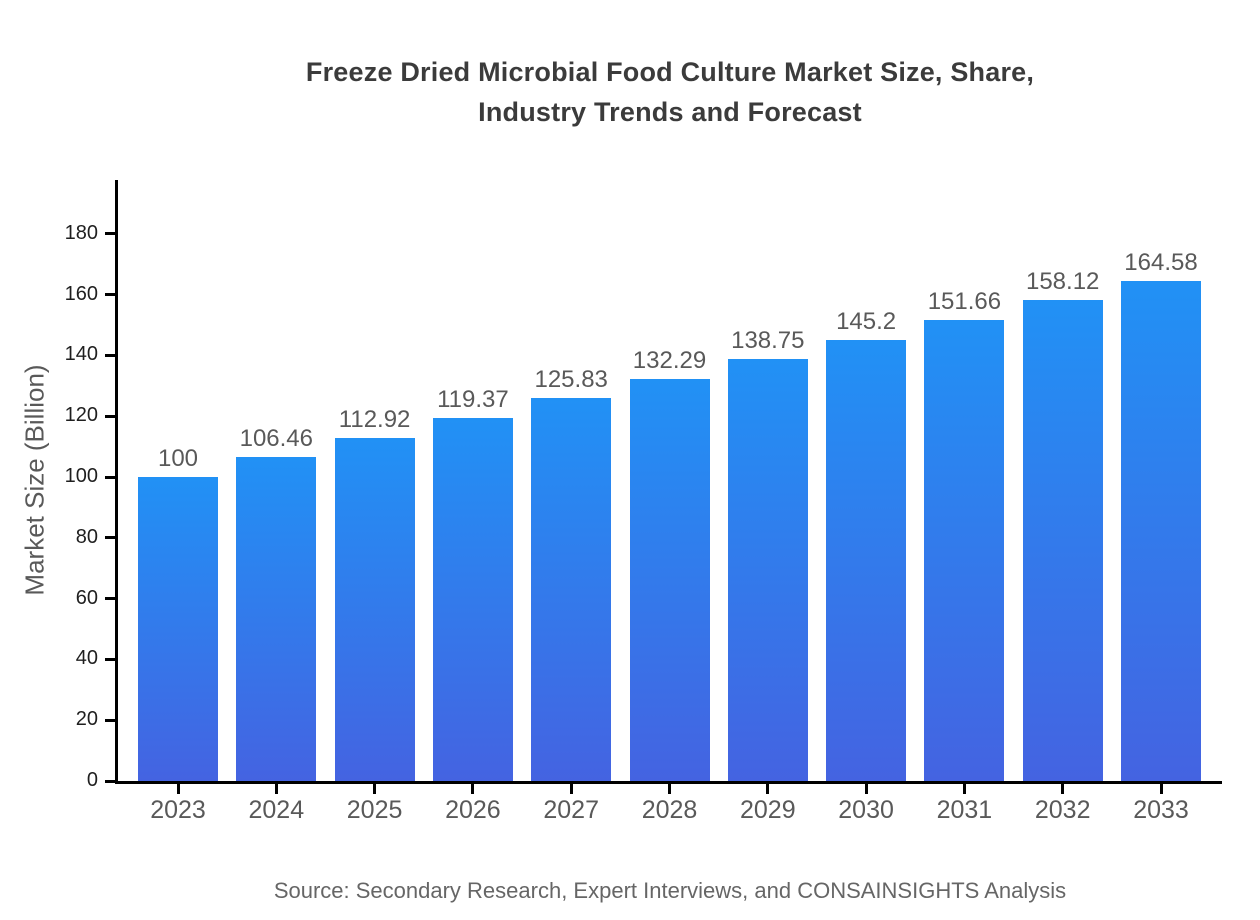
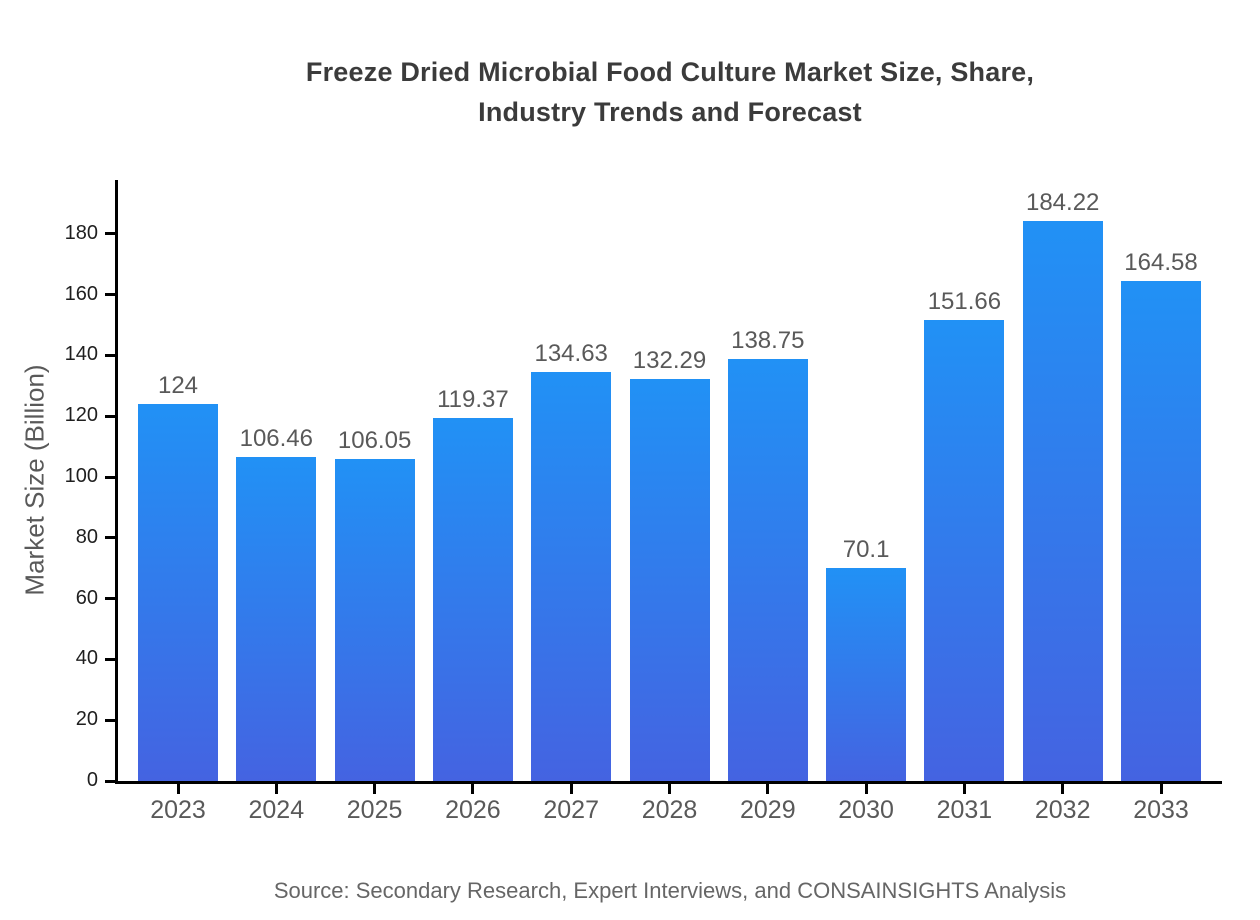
2023: 100 -> 124
2025: 112.92 -> 106.05
2027: 125.83 -> 134.63
2030: 145.2 -> 70.1
2032: 158.12 -> 184.22
